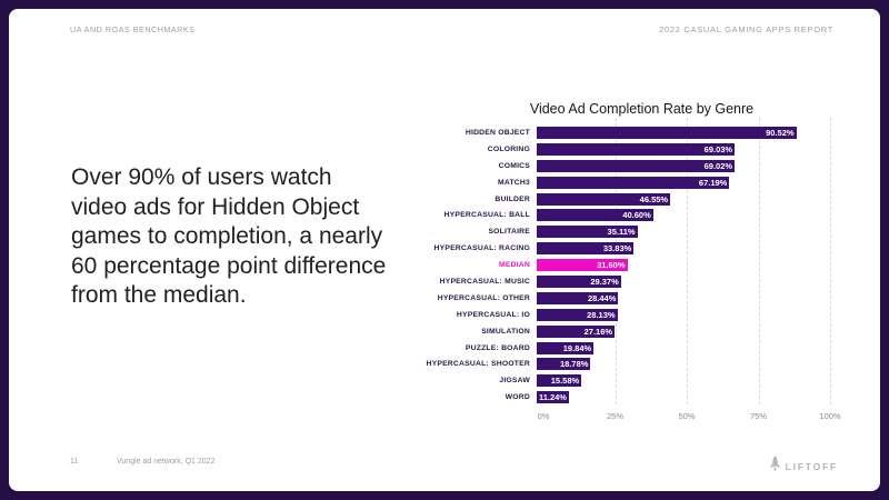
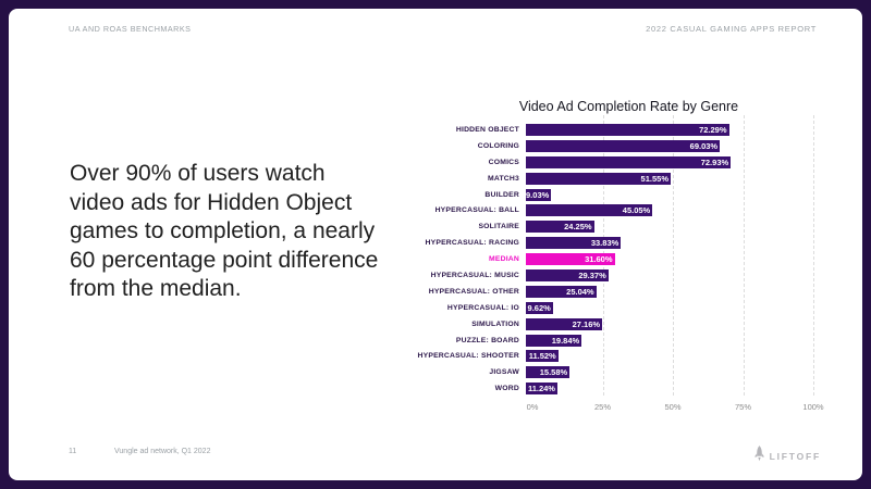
HIDDEN OBJECT: 90.52% -> 72.29%
COMICS: 69.02% -> 72.93%
MATCH3: 67.19% -> 51.55%
BUILDER: 46.55% -> 9.03%
HYPERCASUAL: BALL: 40.60% -> 45.05%
SOLITAIRE: 35.11% -> 24.25%
HYPERCASUAL: OTHER: 28.44% -> 25.04%
HYPERCASUAL: IO: 28.13% -> 9.62%
HYPERCASUAL: SHOOTER: 18.78% -> 11.52%
